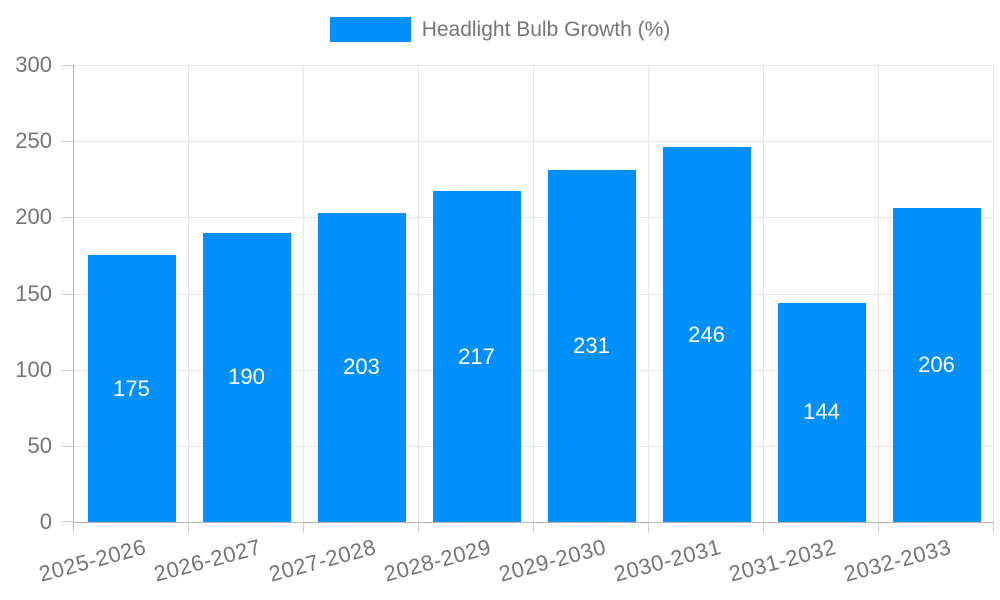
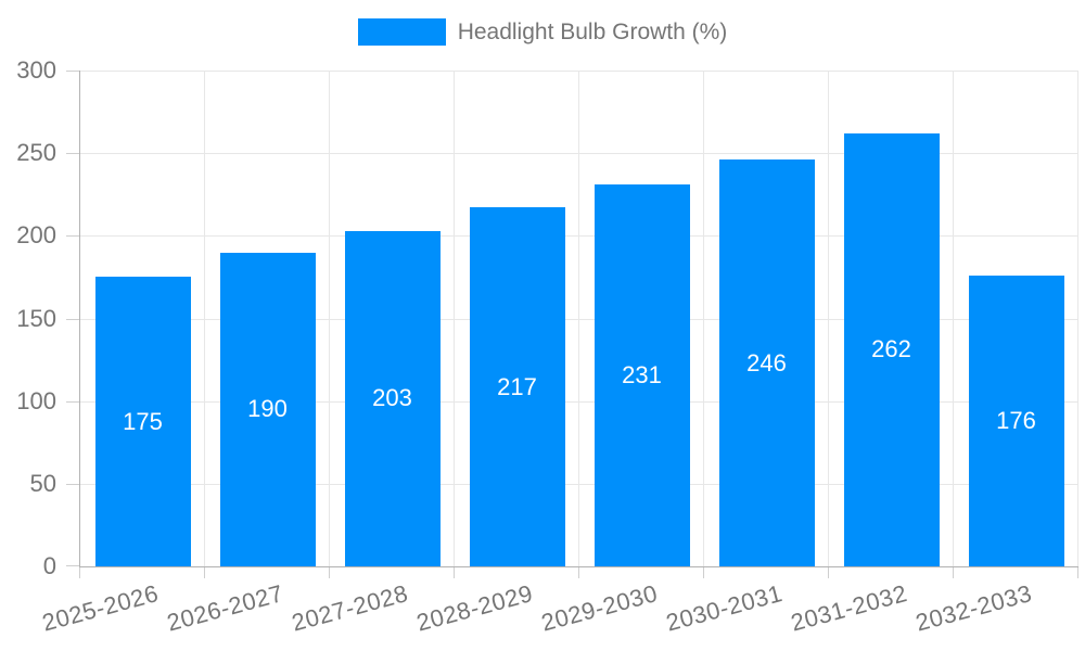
2031-2032: 144 -> 262
2032-2033: 206 -> 176
